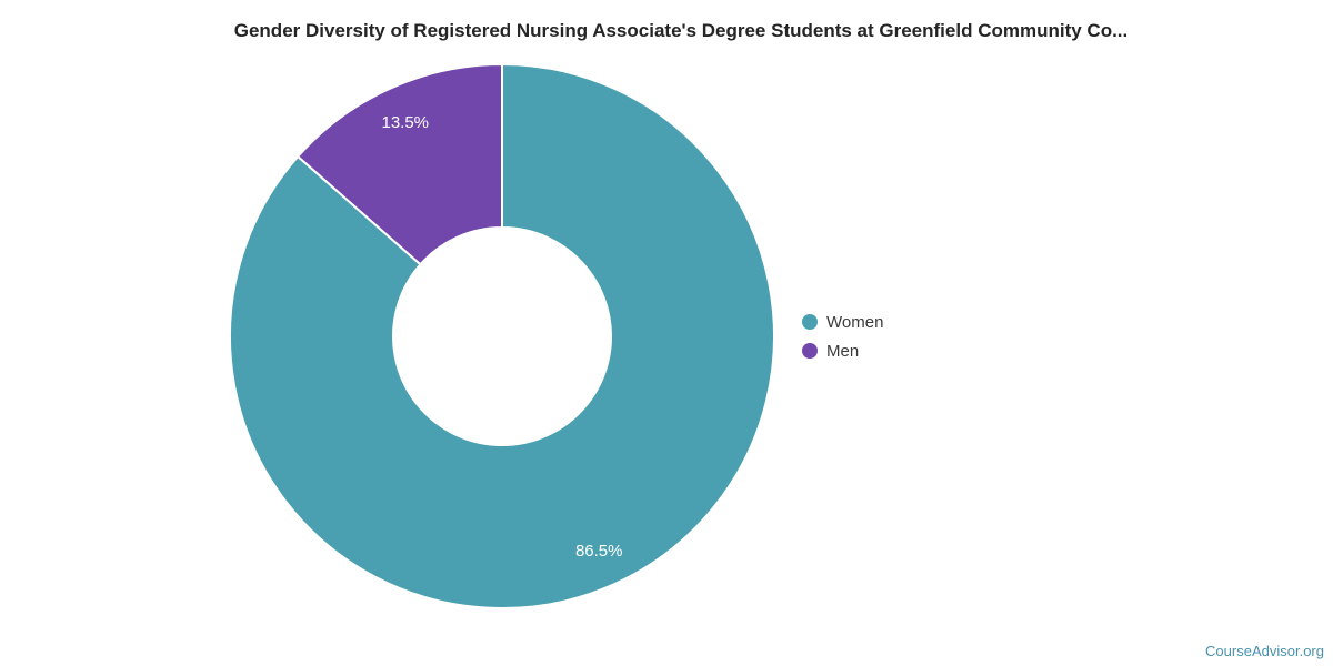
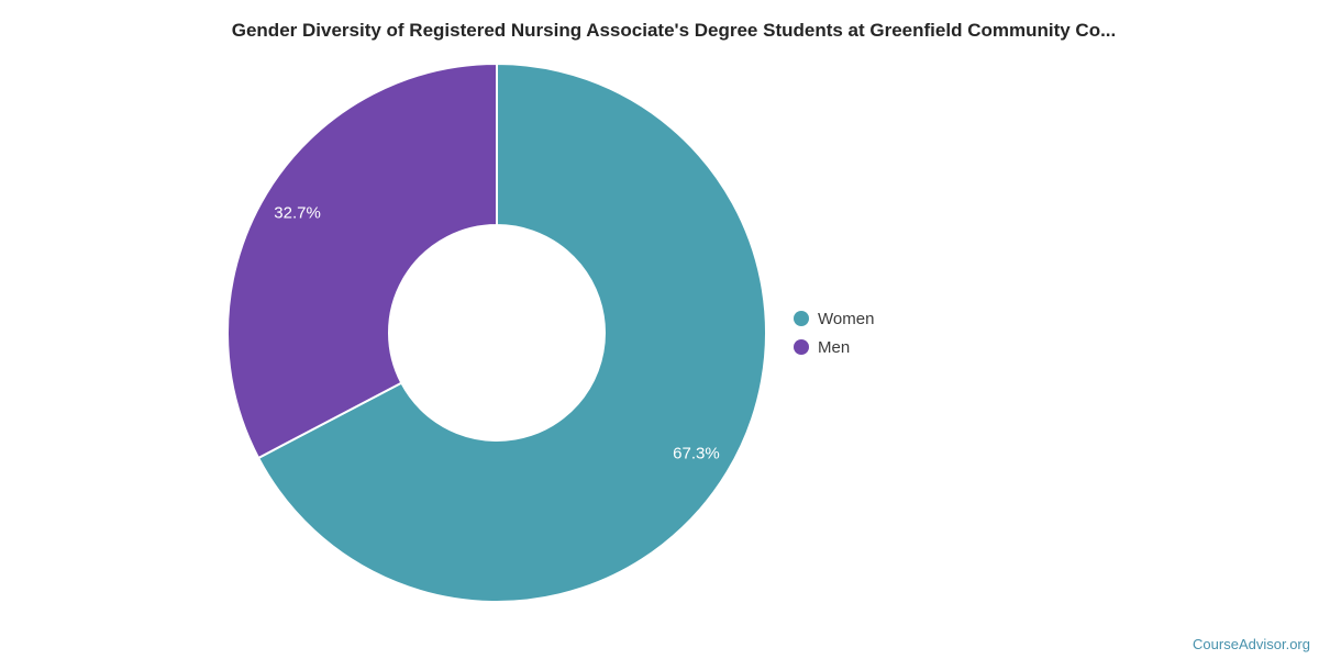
Women: 86.5% -> 67.3%
Men: 13.5% -> 32.7%
